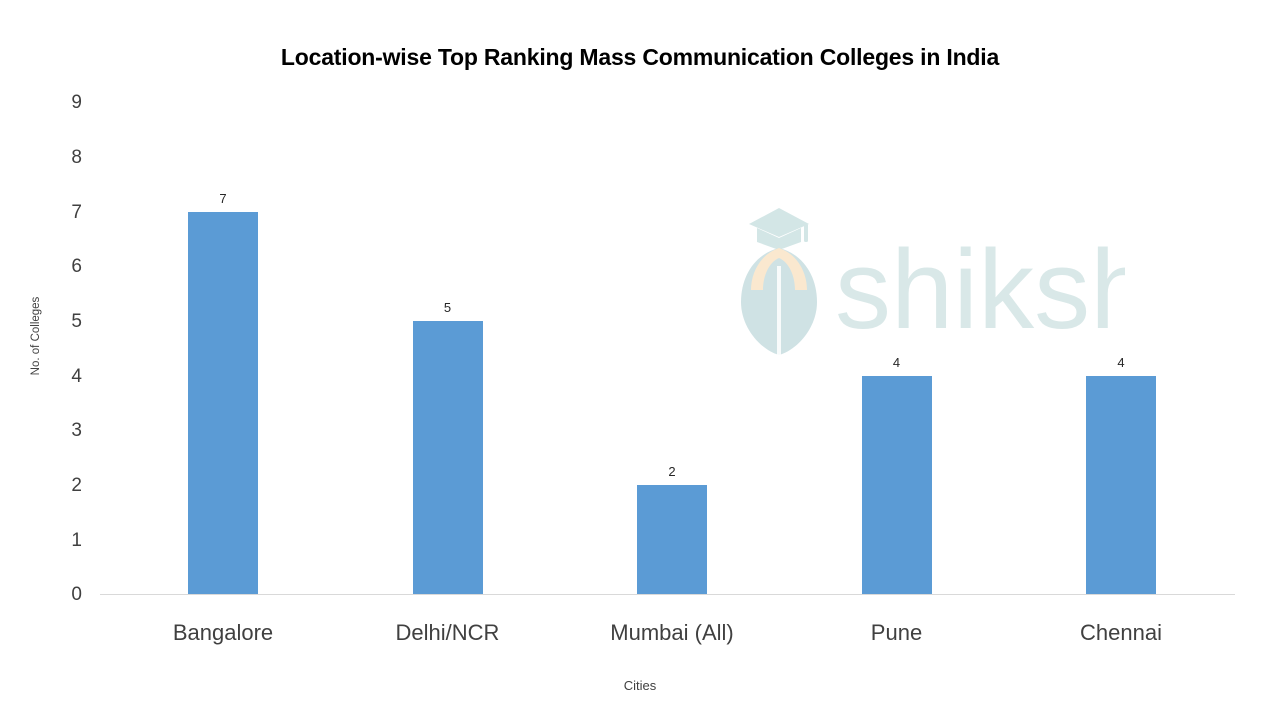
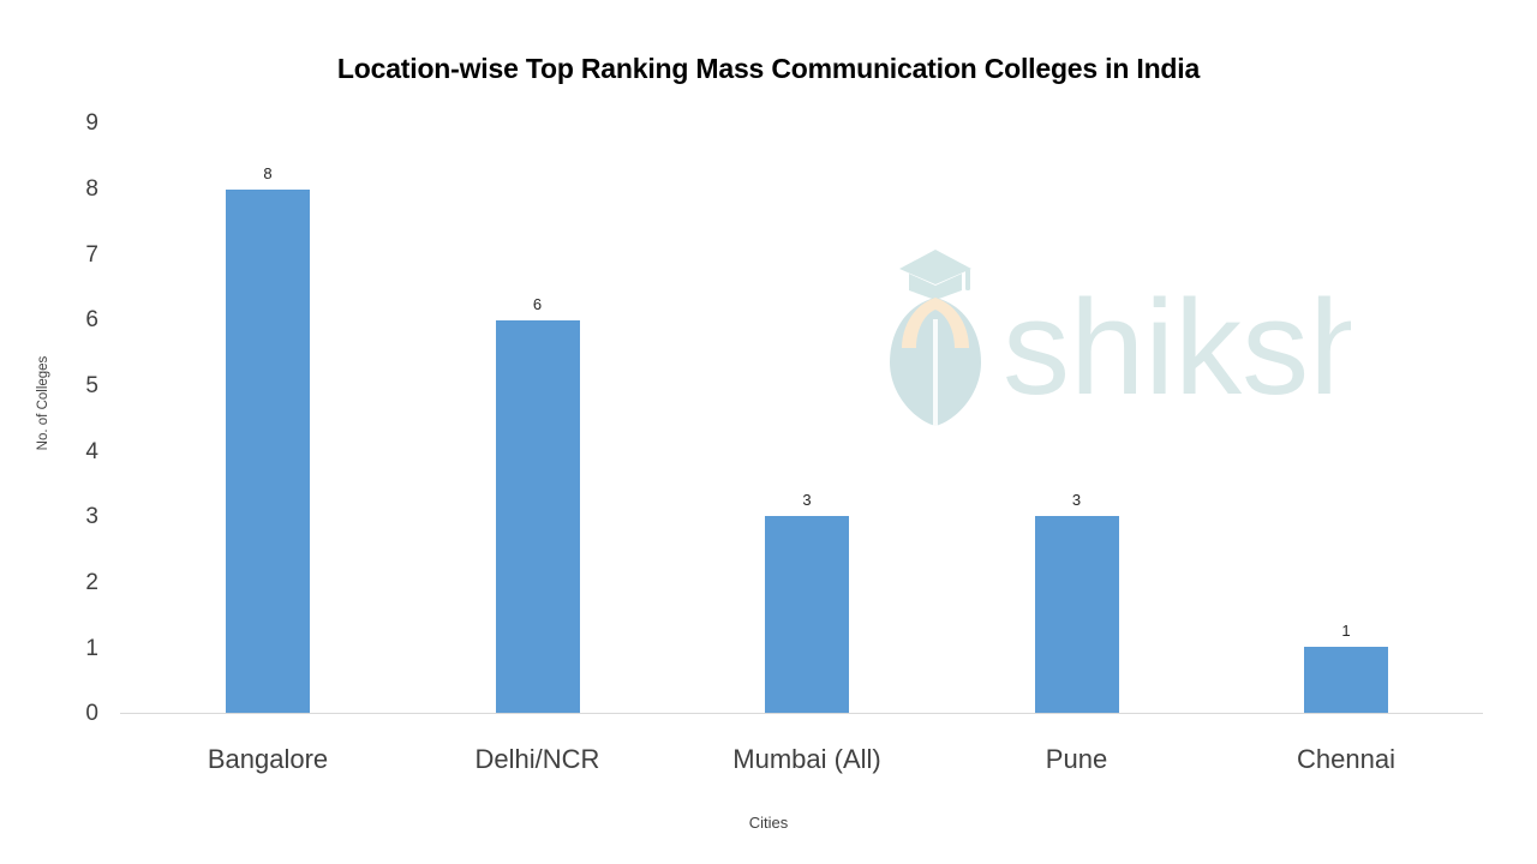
Bangalore: 7 -> 8
Delhi/NCR: 5 -> 6
Mumbai (All): 2 -> 3
Pune: 4 -> 3
Chennai: 4 -> 1
